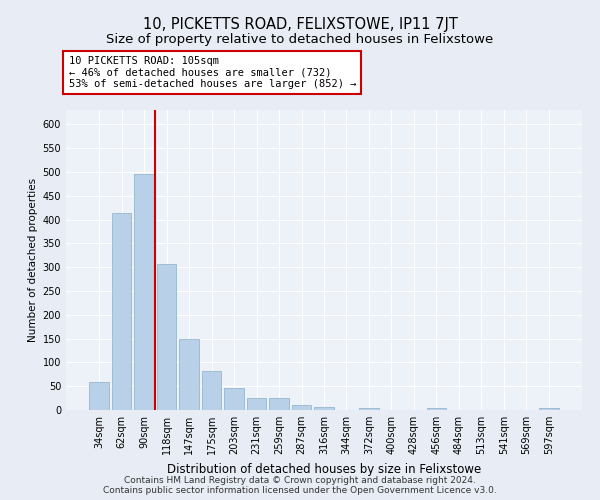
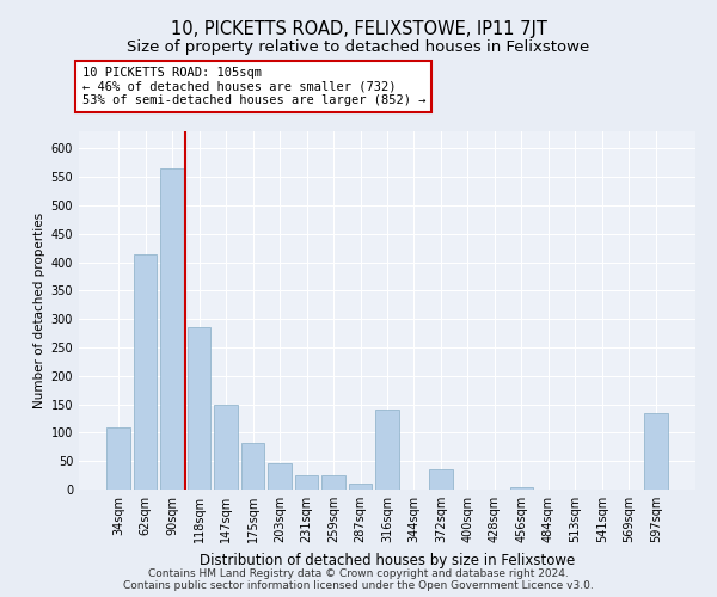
34sqm: 58 -> 110
90sqm: 495 -> 565
118sqm: 307 -> 285
316sqm: 6 -> 140
372sqm: 4 -> 35
597sqm: 4 -> 135
